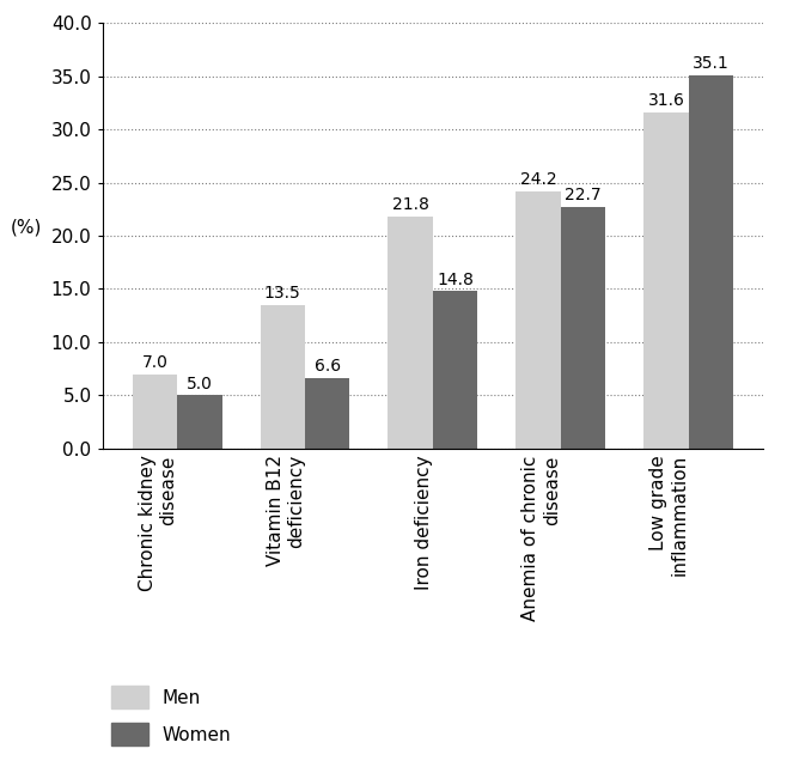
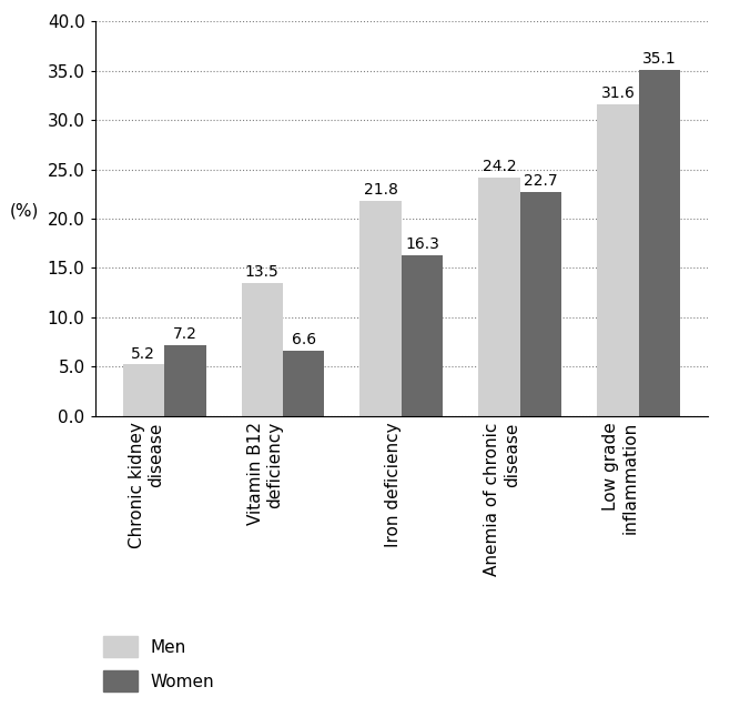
Men/Chronic kidney disease: 7.0 -> 5.2
Women/Chronic kidney disease: 5.0 -> 7.2
Women/Iron deficiency: 14.8 -> 16.3
